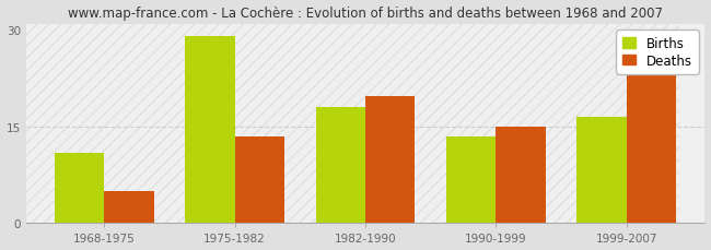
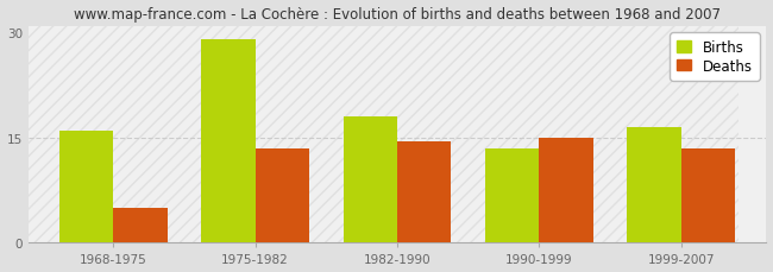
Births/1968-1975: 11.0 -> 16.0
Deaths/1982-1990: 19.8 -> 14.5
Deaths/1999-2007: 23.0 -> 13.5
